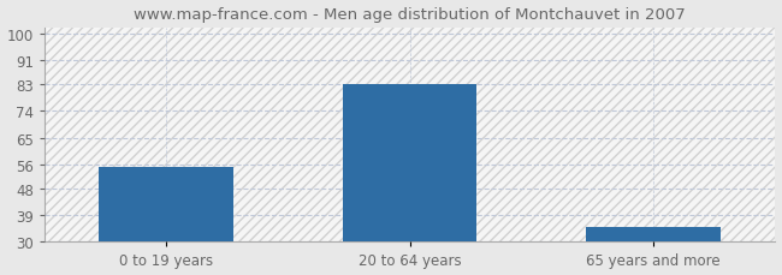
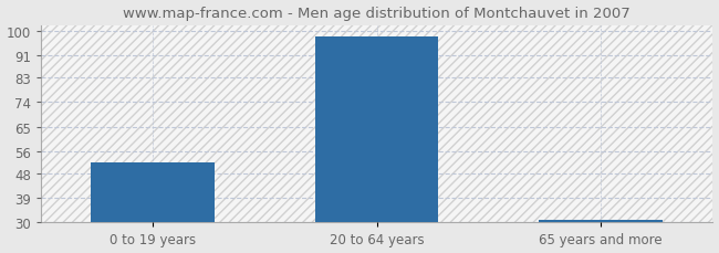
0 to 19 years: 55 -> 52
20 to 64 years: 83 -> 98
65 years and more: 35 -> 31
